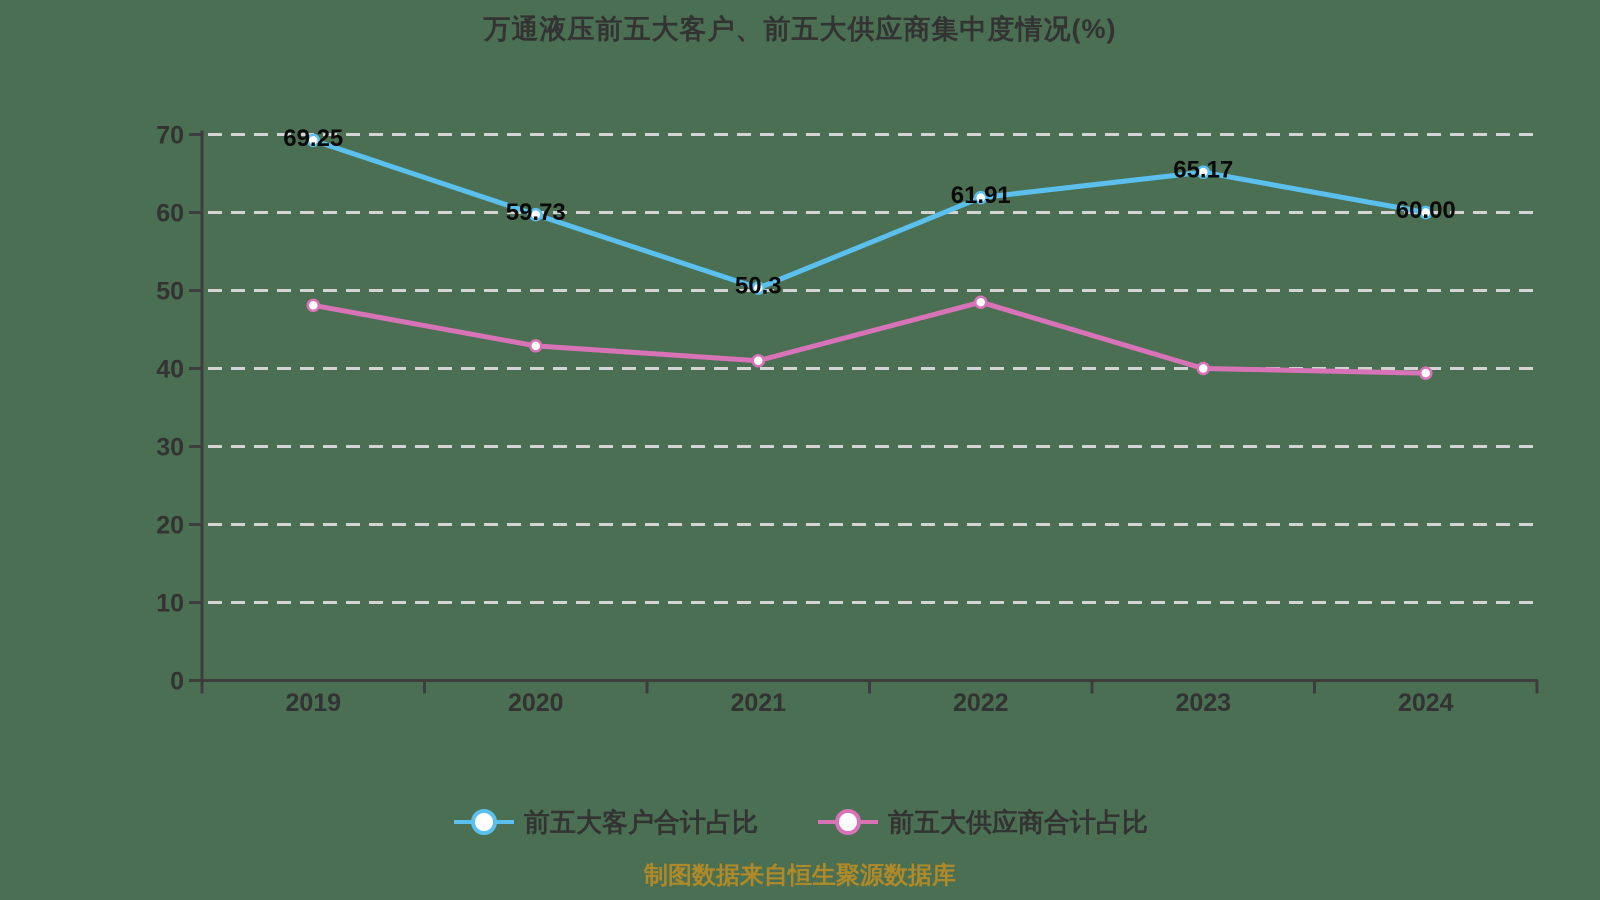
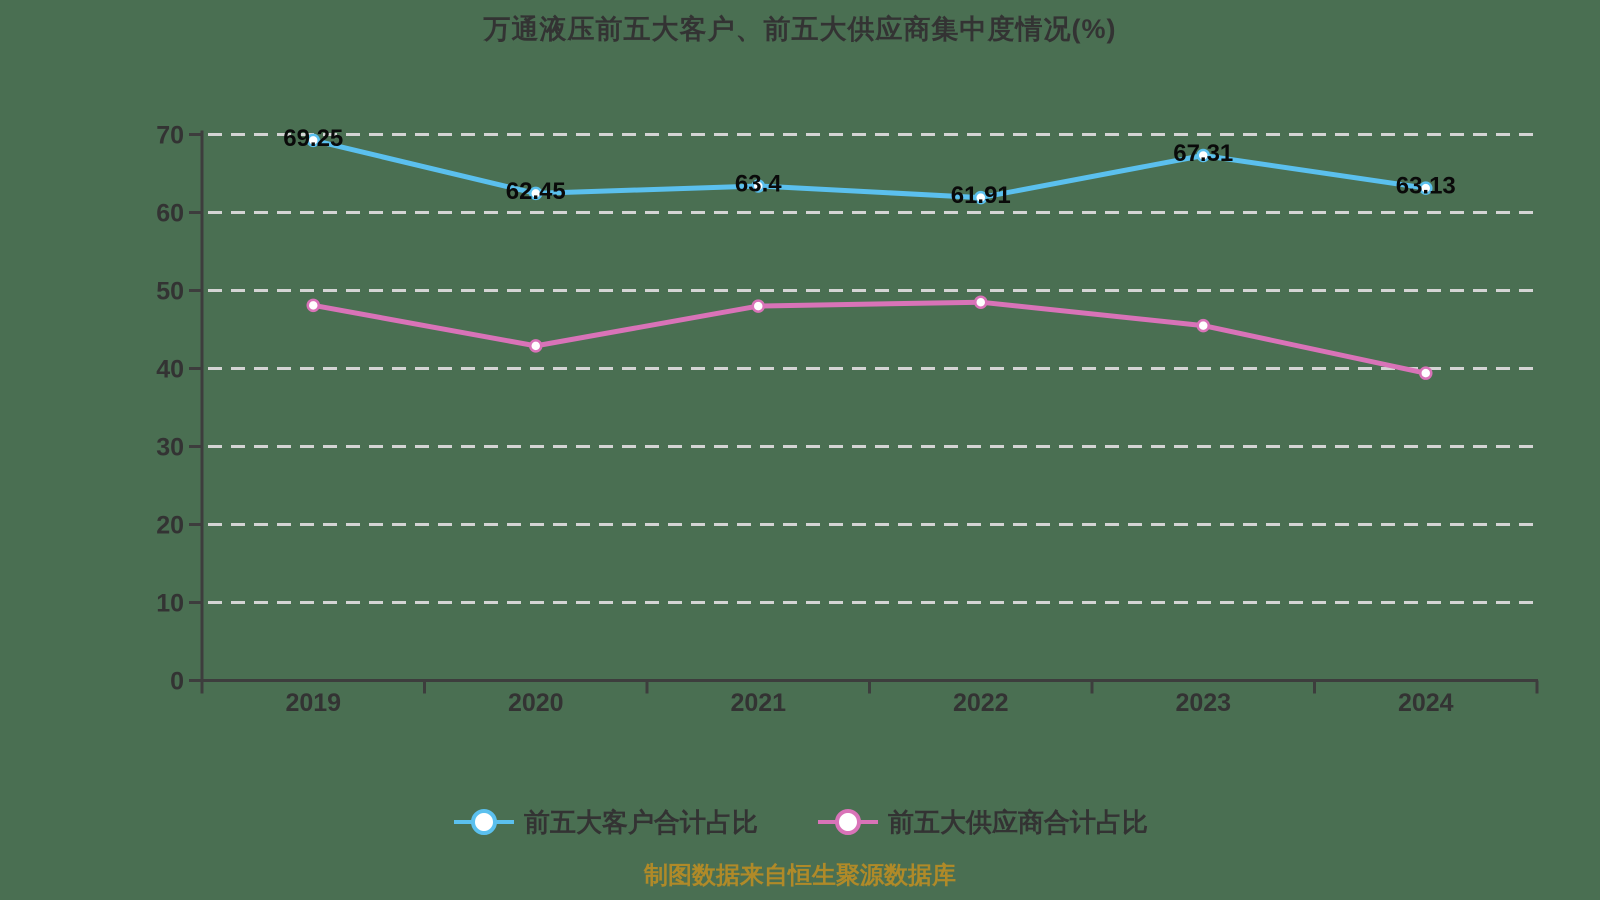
前五大客户合计占比/2020: 59.73 -> 62.45
前五大客户合计占比/2021: 50.3 -> 63.4
前五大供应商合计占比/2021: 41 -> 48
前五大客户合计占比/2023: 65.17 -> 67.31
前五大供应商合计占比/2023: 40 -> 46
前五大客户合计占比/2024: 60.00 -> 63.13
